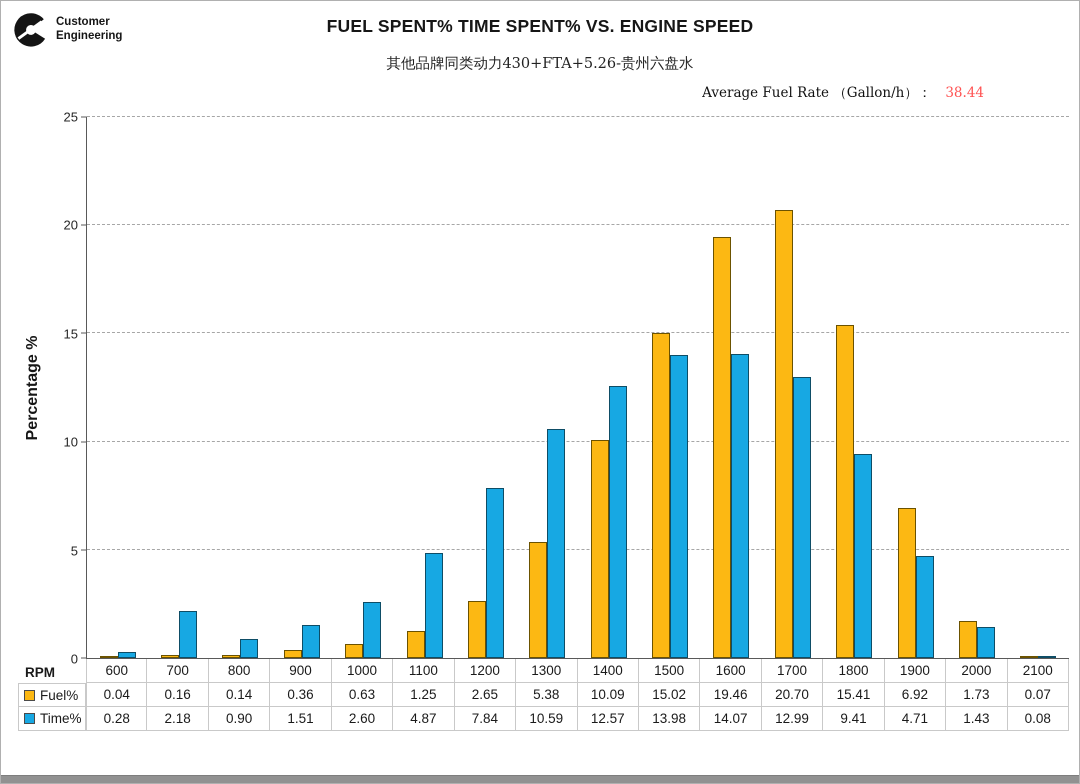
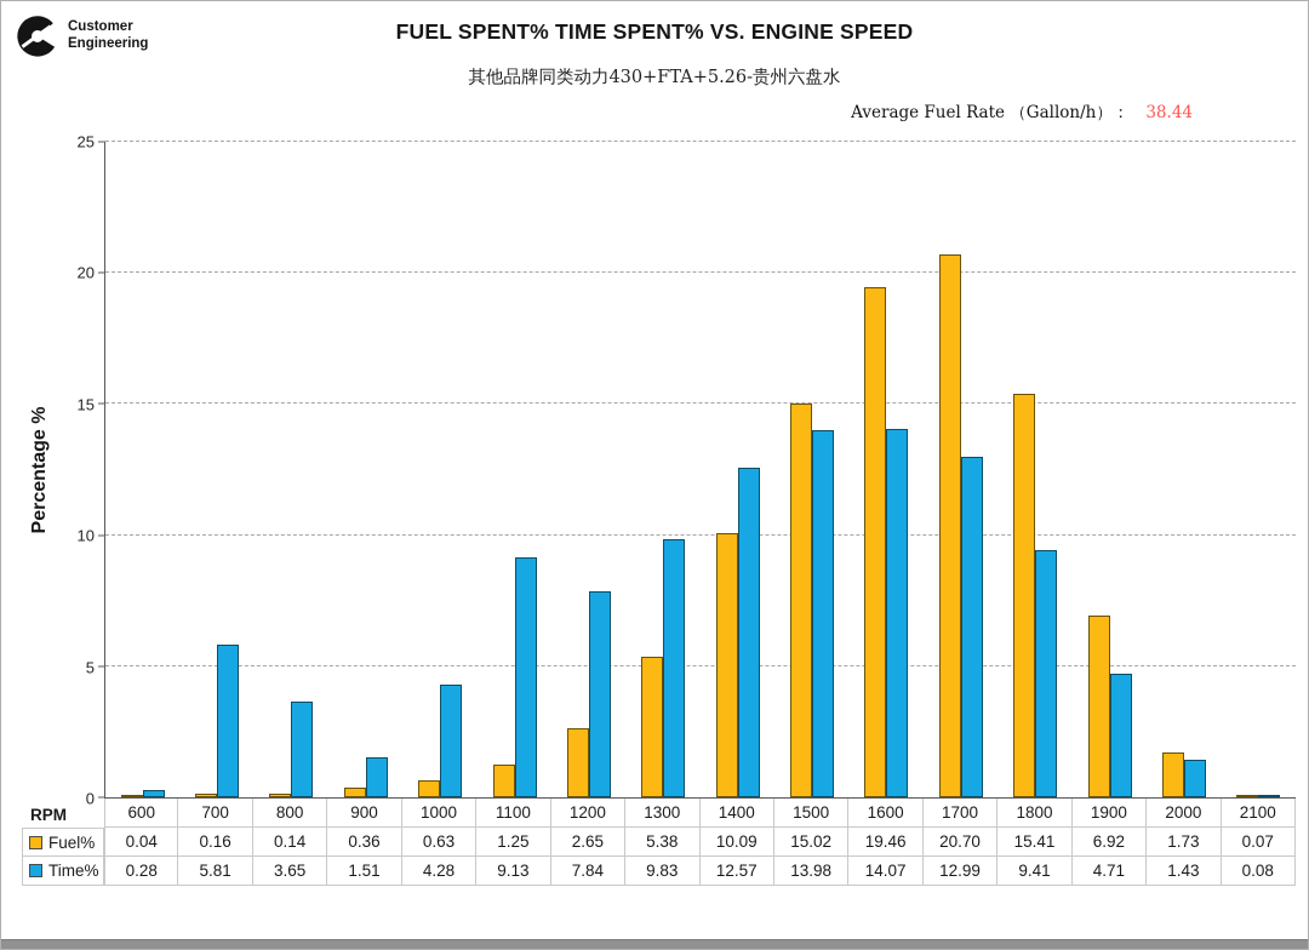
Time%/700: 2.18 -> 5.81
Time%/800: 0.90 -> 3.65
Time%/1000: 2.60 -> 4.28
Time%/1100: 4.87 -> 9.13
Time%/1300: 10.59 -> 9.83
